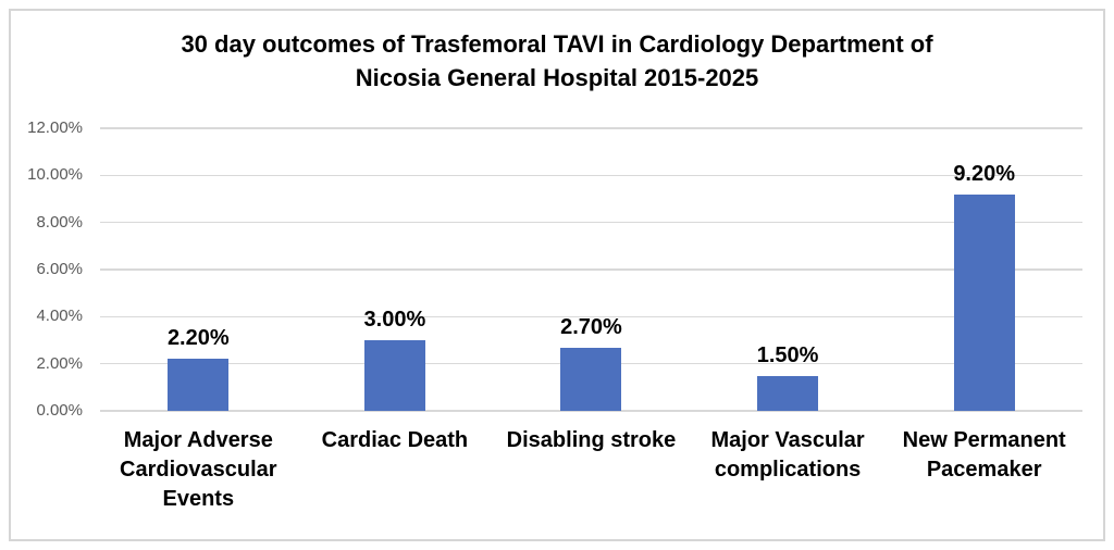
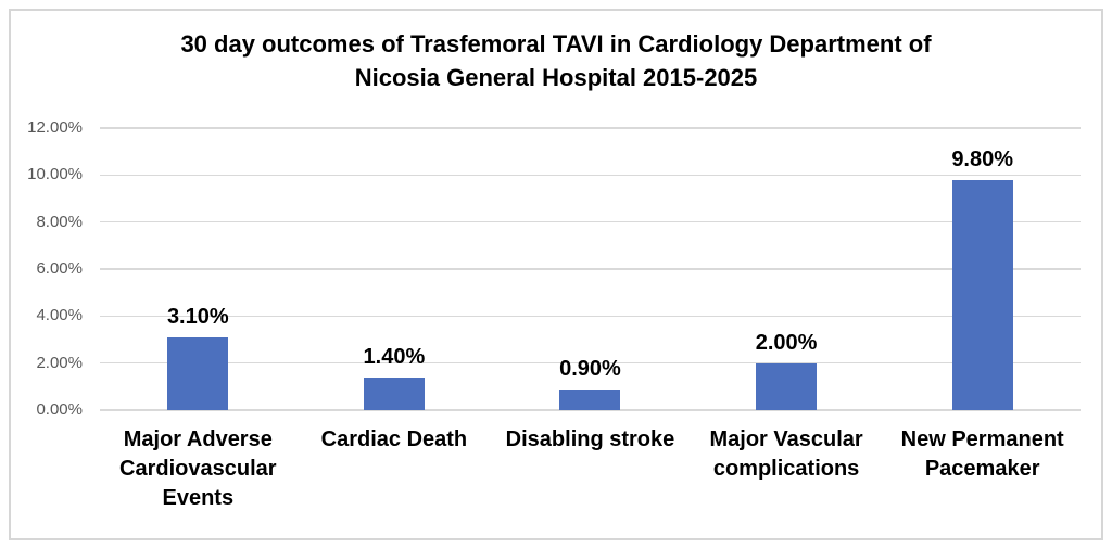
Major Adverse Cardiovascular Events: 2.20% -> 3.10%
Cardiac Death: 3.00% -> 1.40%
Disabling stroke: 2.70% -> 0.90%
Major Vascular complications: 1.50% -> 2.00%
New Permanent Pacemaker: 9.20% -> 9.80%
